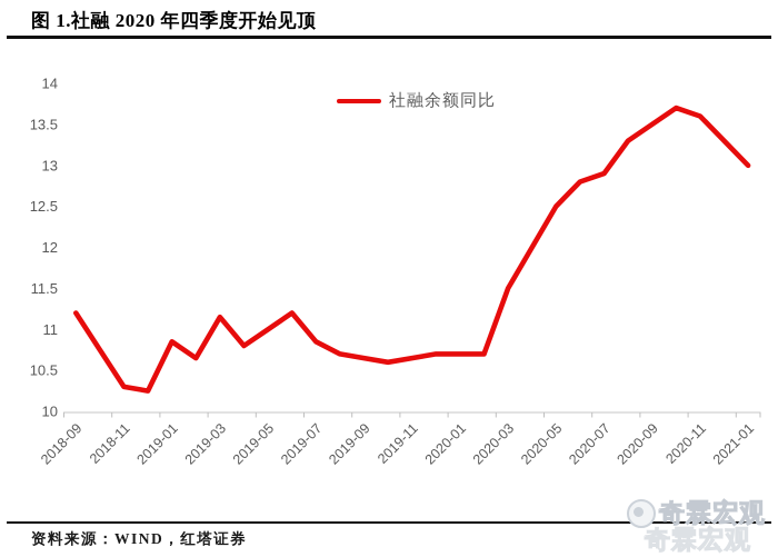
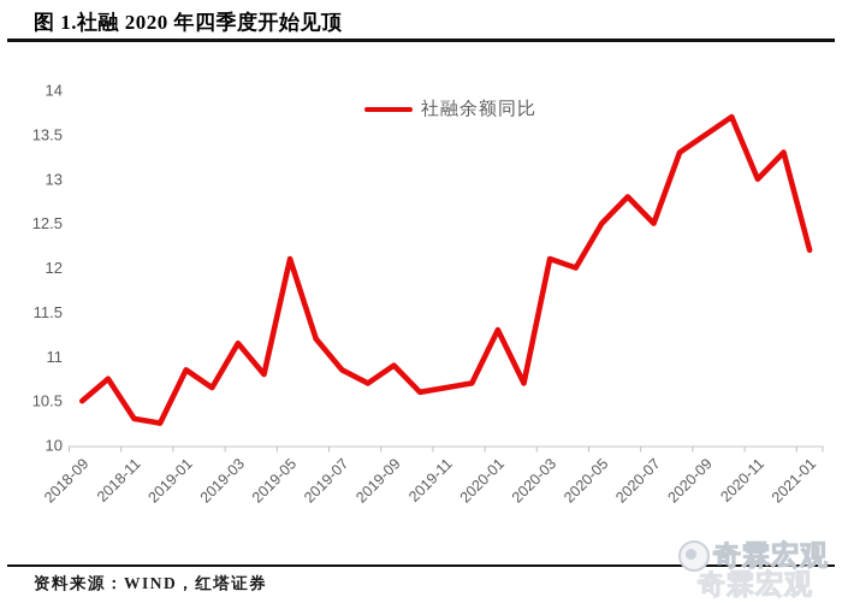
2018-09: 11.2 -> 10.5
2019-05: 11.0 -> 12.1
2019-09: 10.7 -> 10.9
2020-01: 10.7 -> 11.3
2020-03: 11.5 -> 12.1
2020-07: 12.9 -> 12.5
2020-11: 13.6 -> 13.0
2021-01: 13.0 -> 12.2
